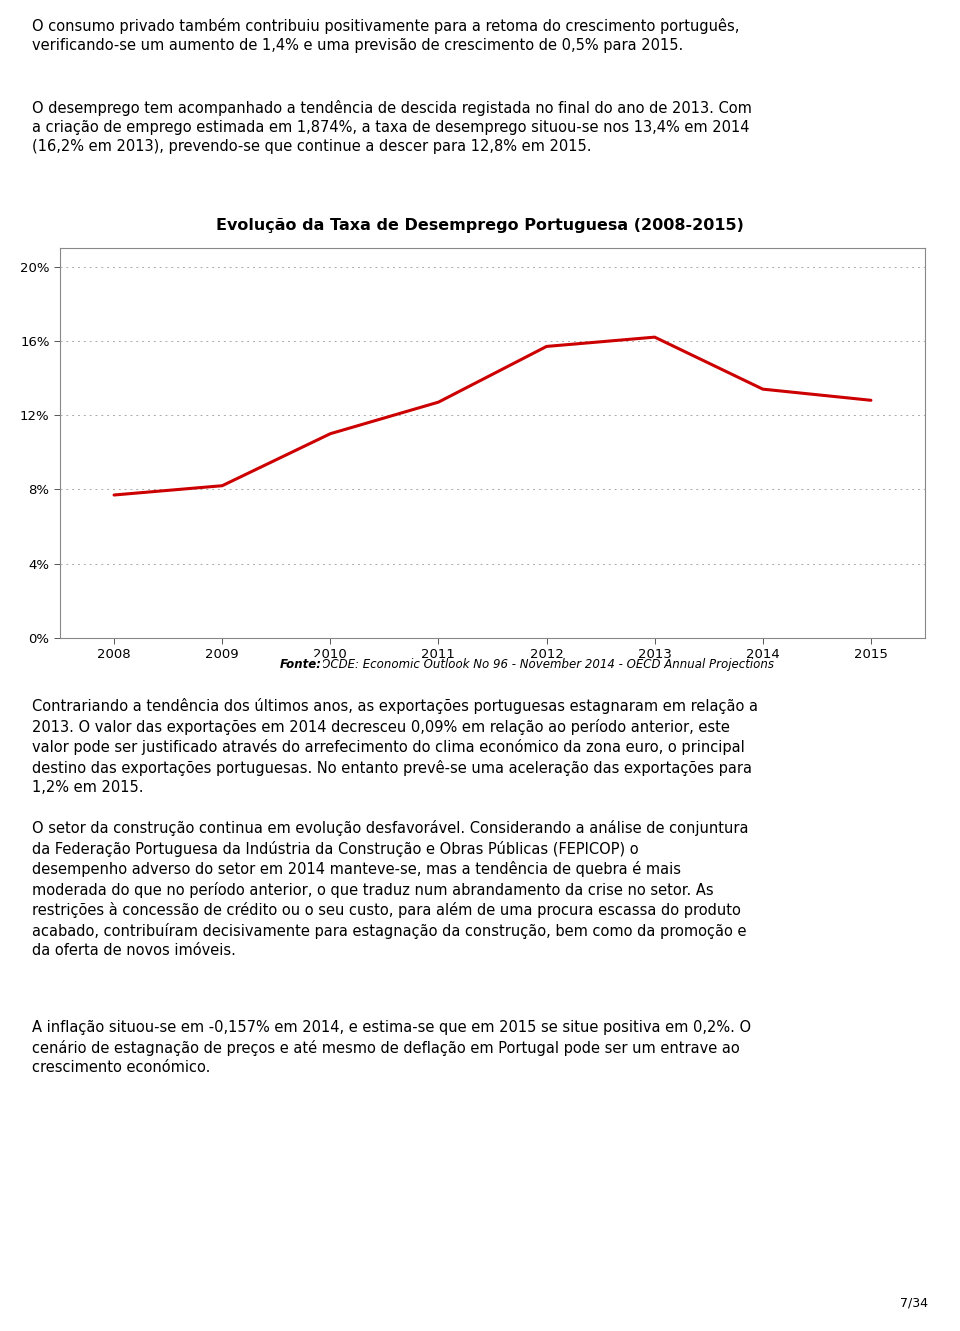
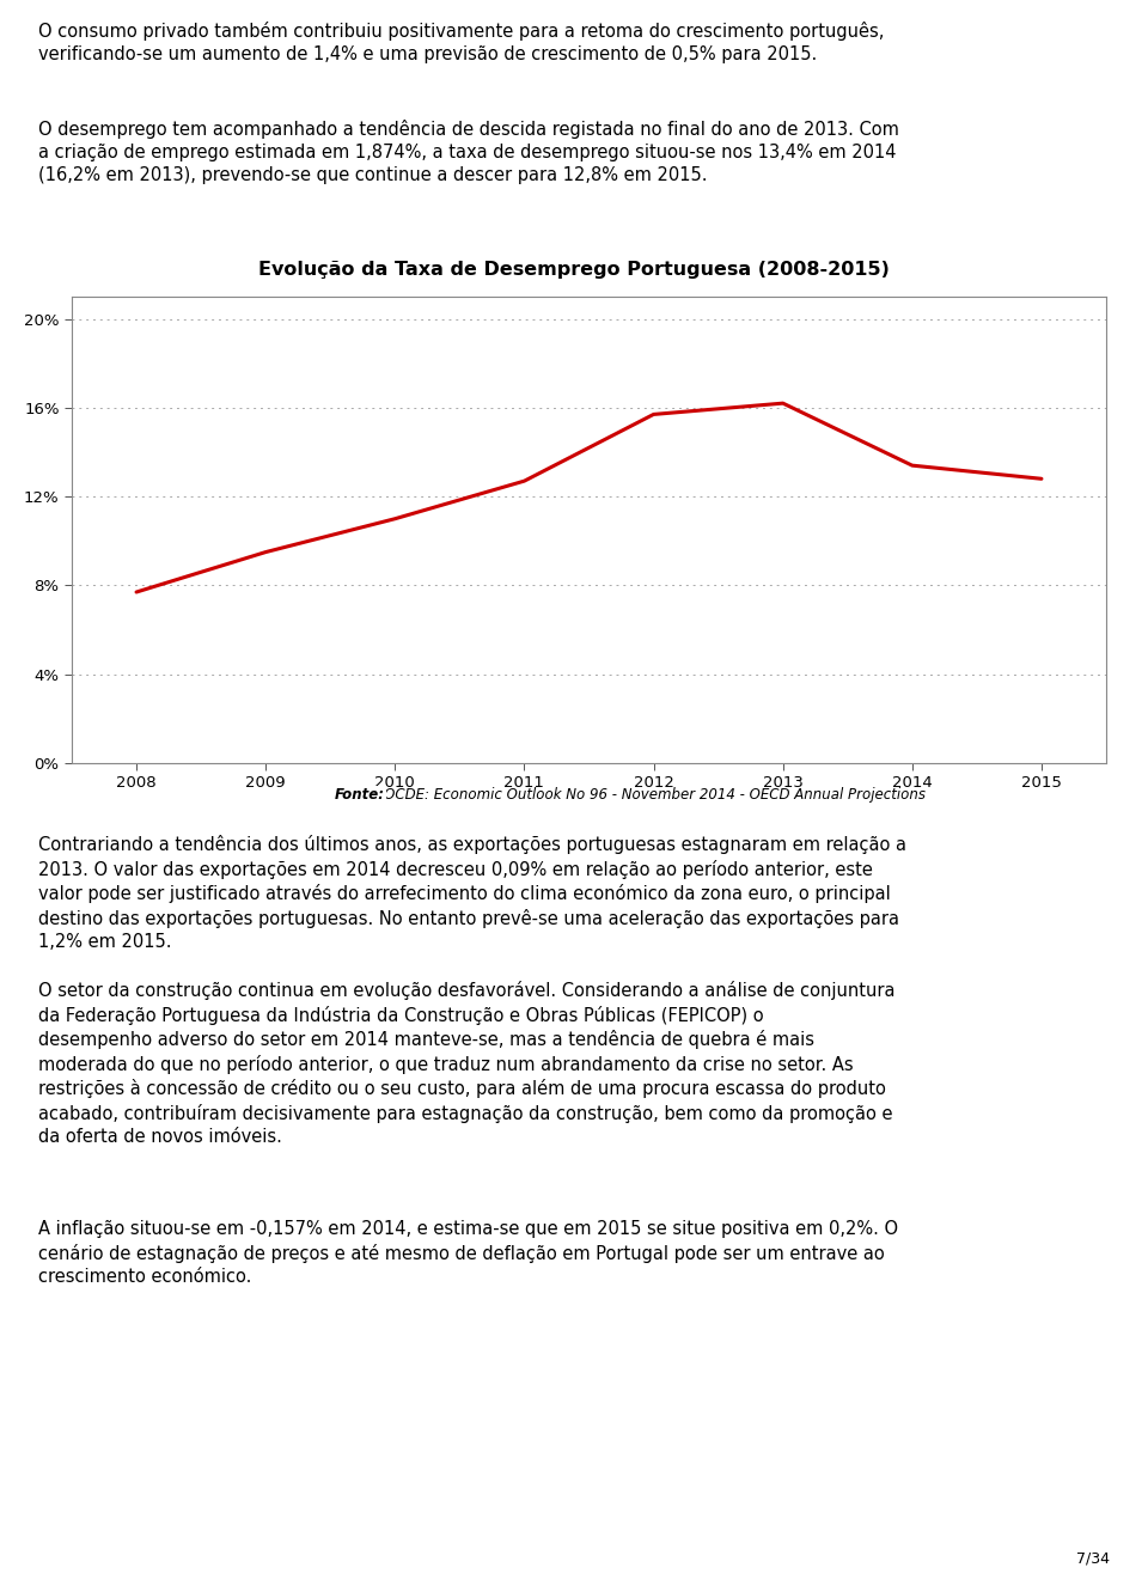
2009: 8.2% -> 9.5%
